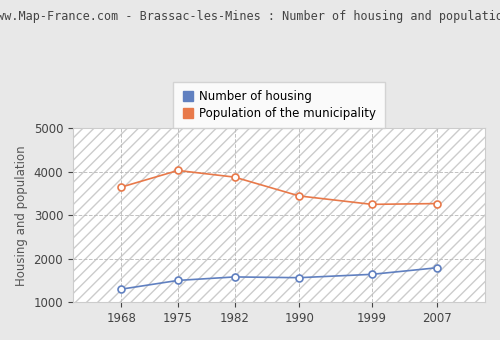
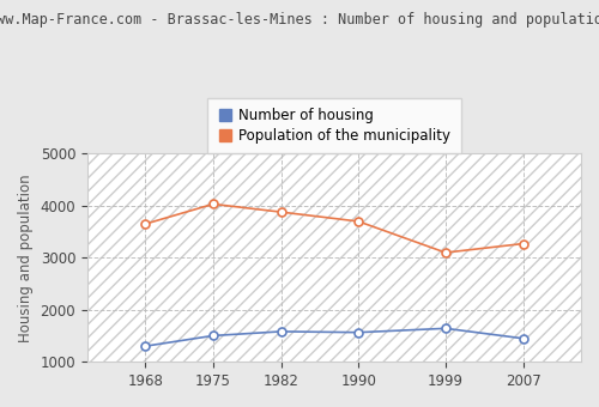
Population of the municipality/1990: 3450 -> 3700
Population of the municipality/1999: 3250 -> 3100
Number of housing/2007: 1790 -> 1450
